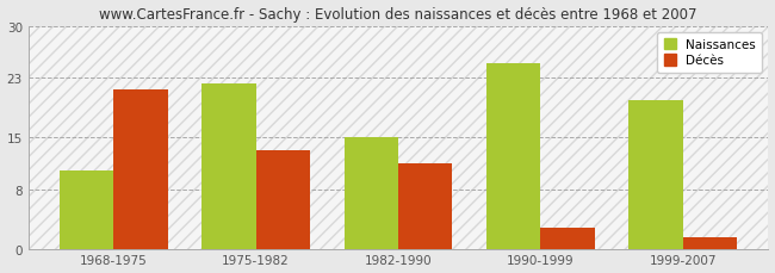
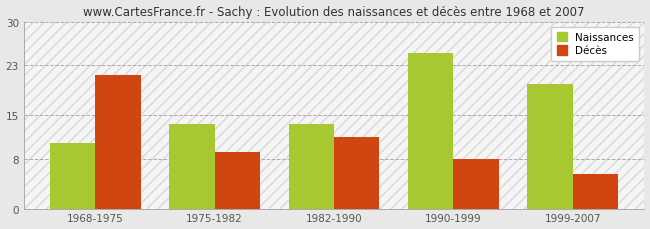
Naissances/1975-1982: 22.2 -> 13.5
Décès/1975-1982: 13.2 -> 9.0
Naissances/1982-1990: 15.0 -> 13.5
Décès/1990-1999: 2.8 -> 8.0
Décès/1999-2007: 1.6 -> 5.5
